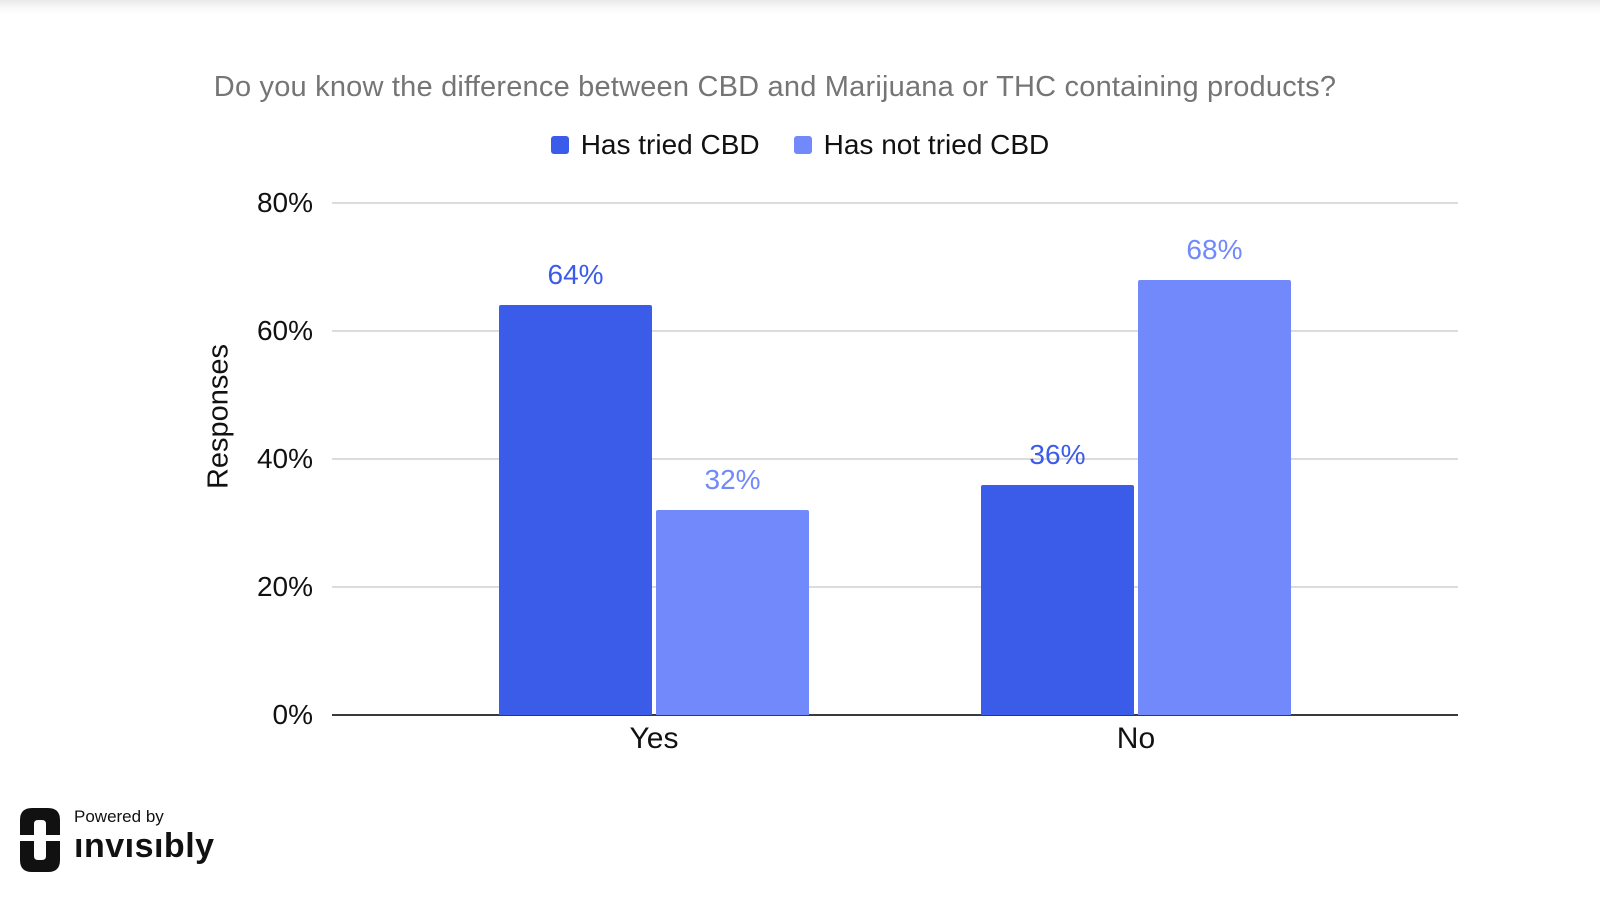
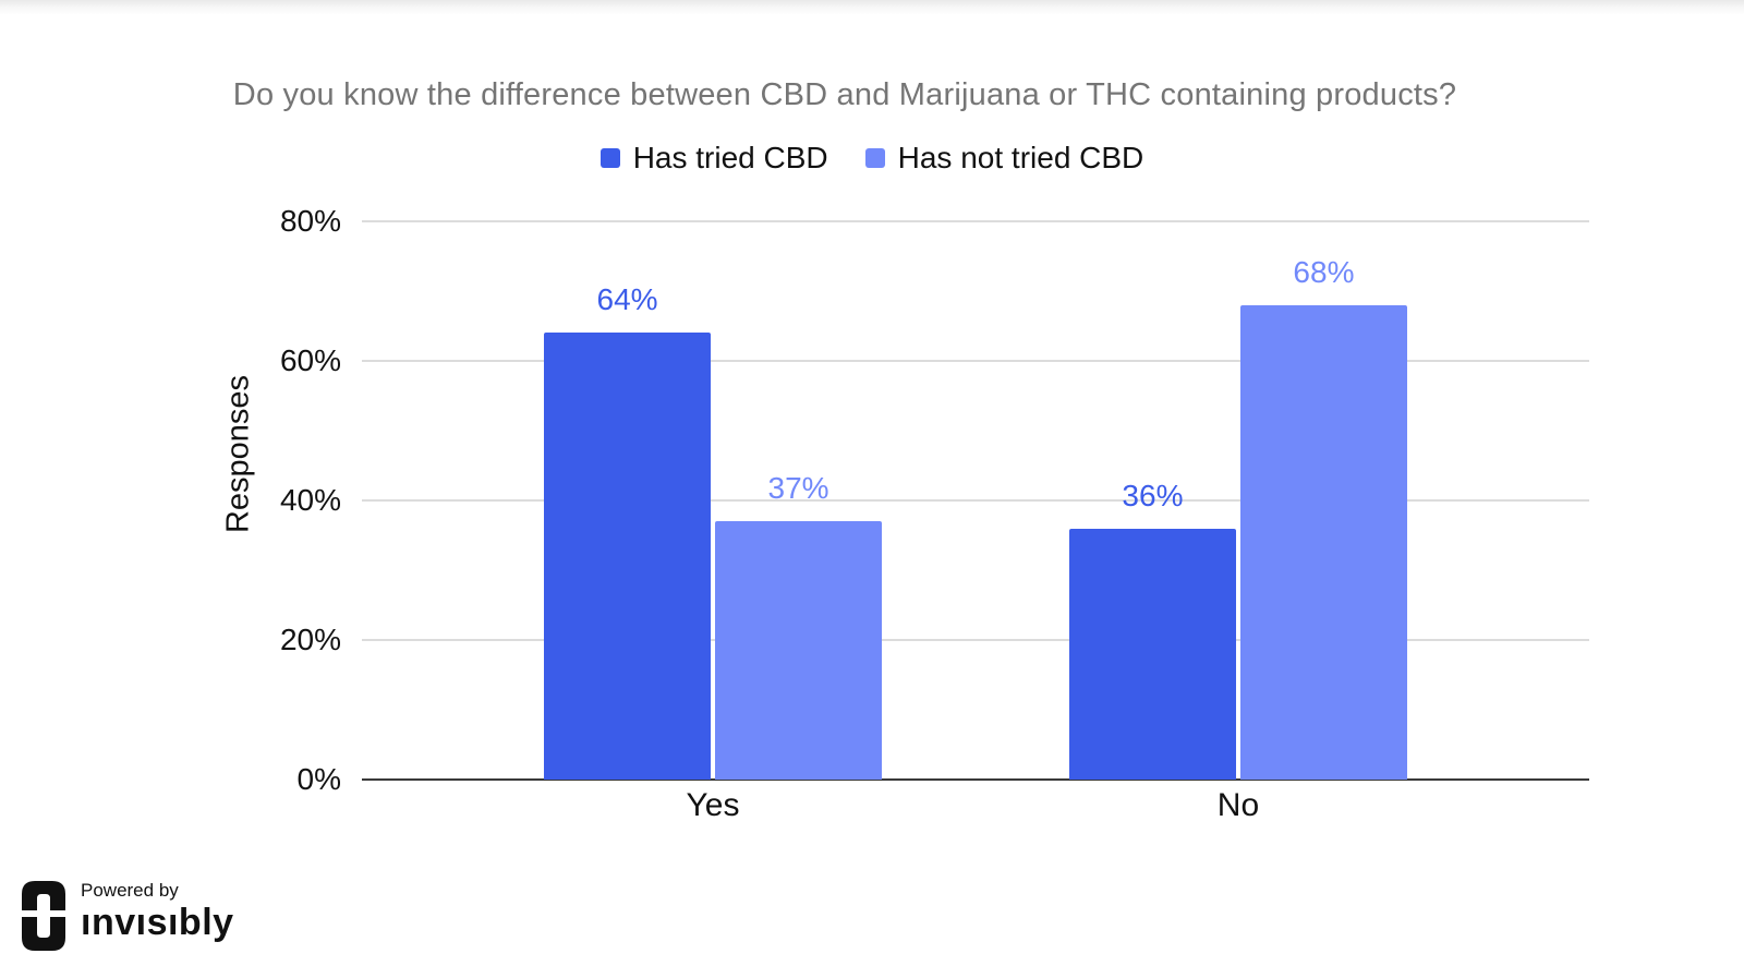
Has not tried CBD/Yes: 32% -> 37%
